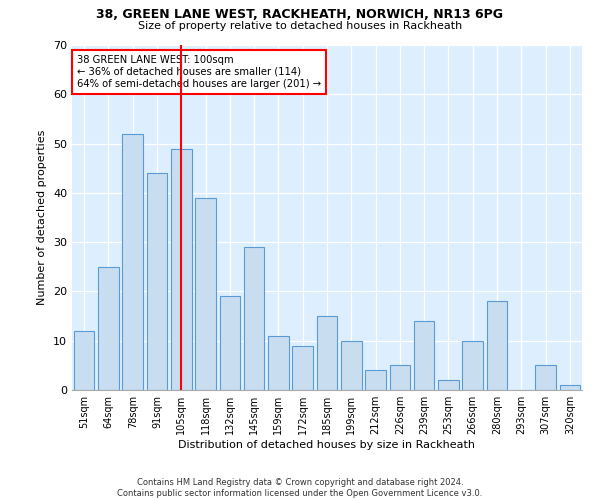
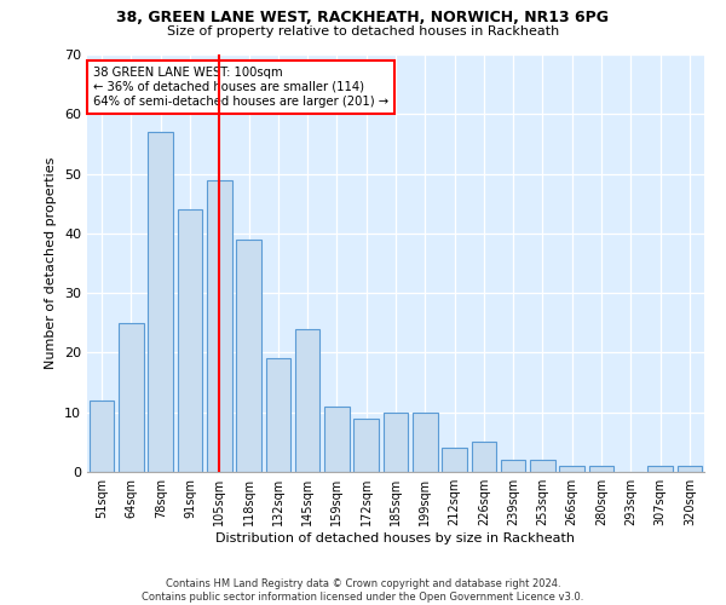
78sqm: 52 -> 57
145sqm: 29 -> 24
185sqm: 15 -> 10
239sqm: 14 -> 2
266sqm: 10 -> 1
280sqm: 18 -> 1
307sqm: 5 -> 1
